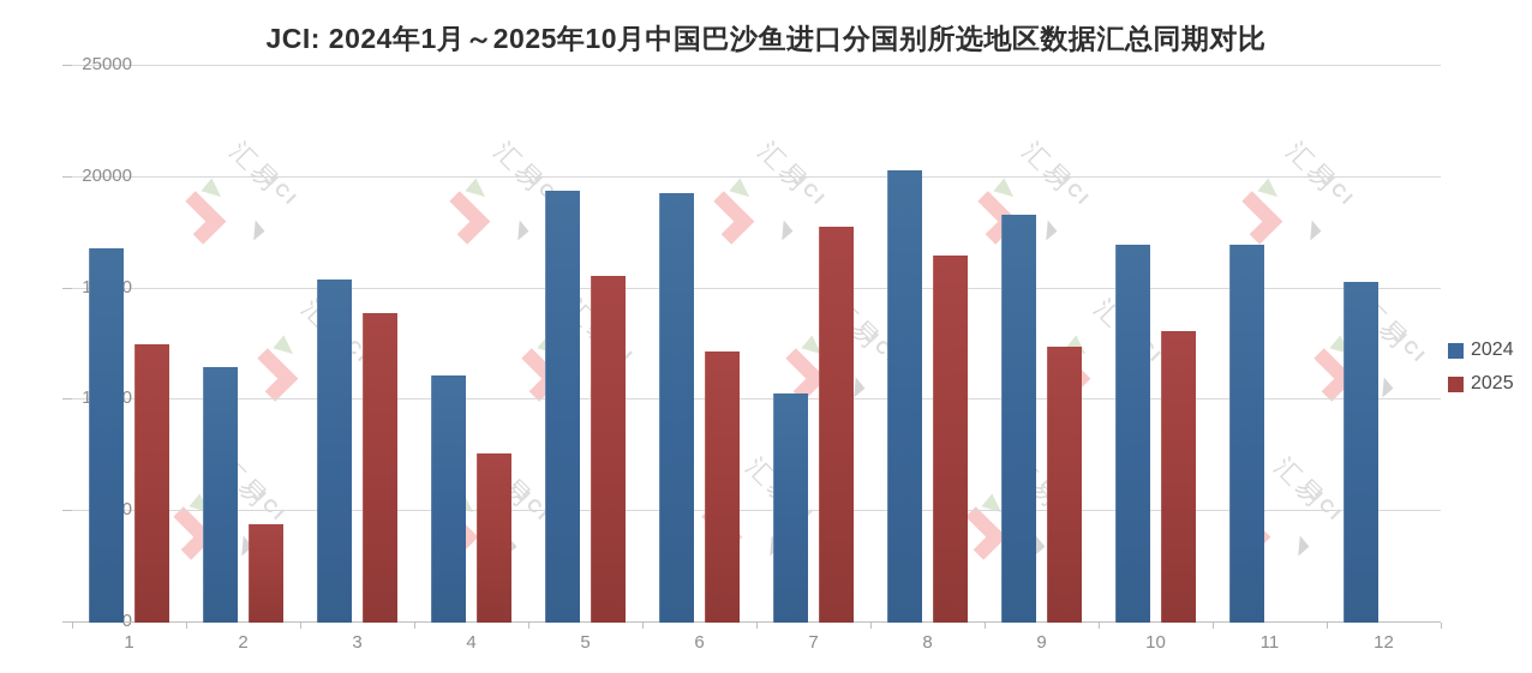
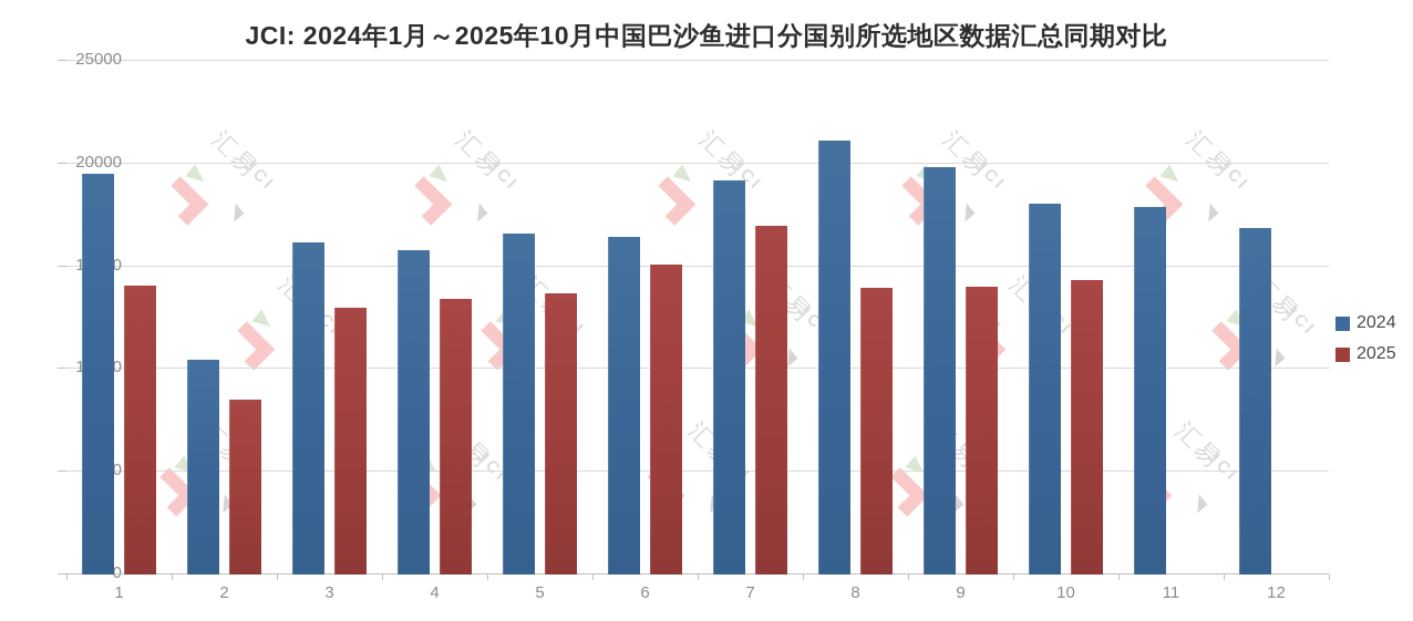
2024/1: 16800 -> 19500
2025/1: 12500 -> 14000
2024/2: 11500 -> 10400
2025/2: 4400 -> 8500
2024/3: 15400 -> 16200
2025/3: 13900 -> 13000
2024/4: 11100 -> 15800
2025/4: 7600 -> 13400
2024/5: 19400 -> 16600
2025/5: 15600 -> 13700
2024/6: 19300 -> 16400
2025/6: 12200 -> 15100
2024/7: 10300 -> 19200
2025/7: 17800 -> 17000
2024/8: 20300 -> 21100
2025/8: 16500 -> 14000
2024/9: 18300 -> 19800
2025/9: 12400 -> 14000
2024/10: 17000 -> 18000
2025/10: 13100 -> 14400
2024/11: 17000 -> 17900
2024/12: 15300 -> 16800
